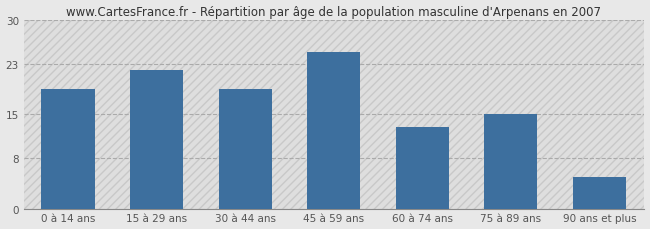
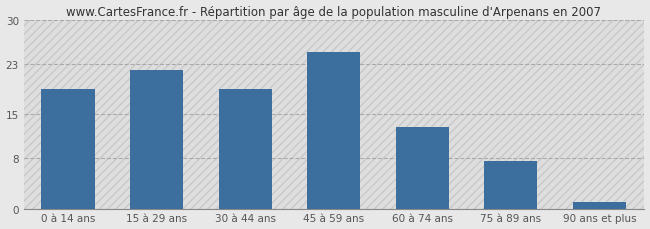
75 à 89 ans: 15.0 -> 7.5
90 ans et plus: 5.0 -> 1.0
